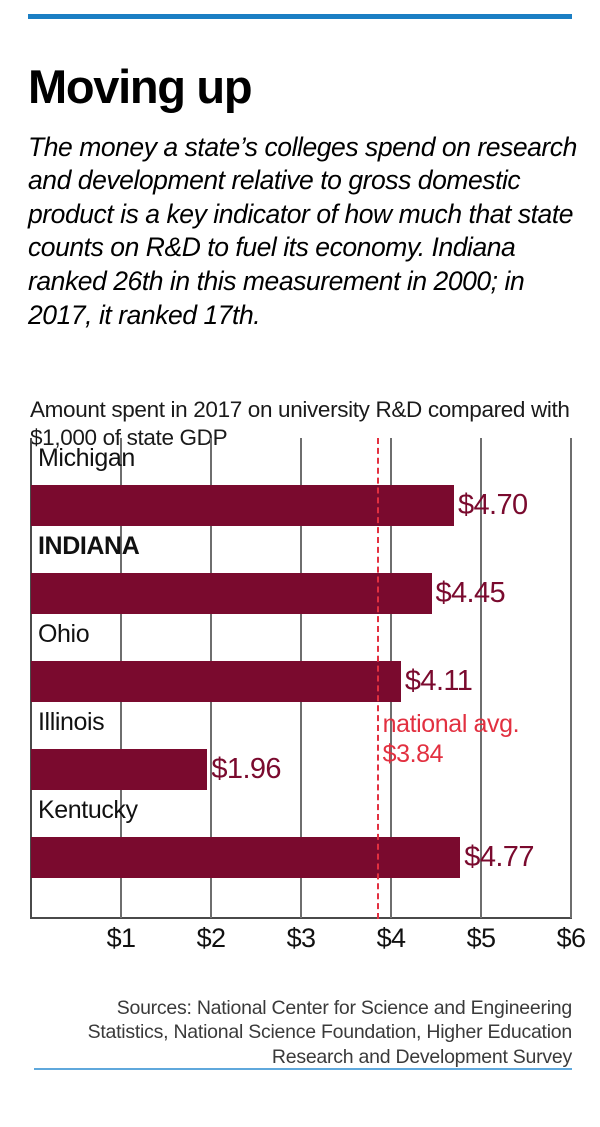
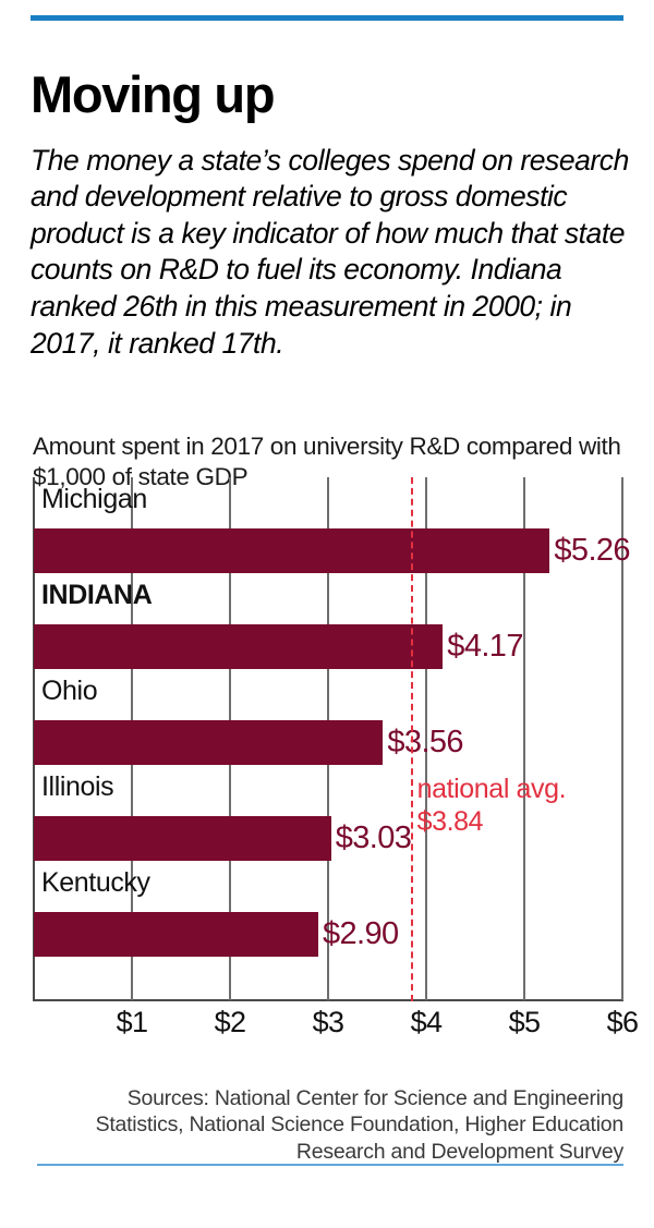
Michigan: $4.70 -> $5.26
INDIANA: $4.45 -> $4.17
Ohio: $4.11 -> $3.56
Illinois: $1.96 -> $3.03
Kentucky: $4.77 -> $2.90
